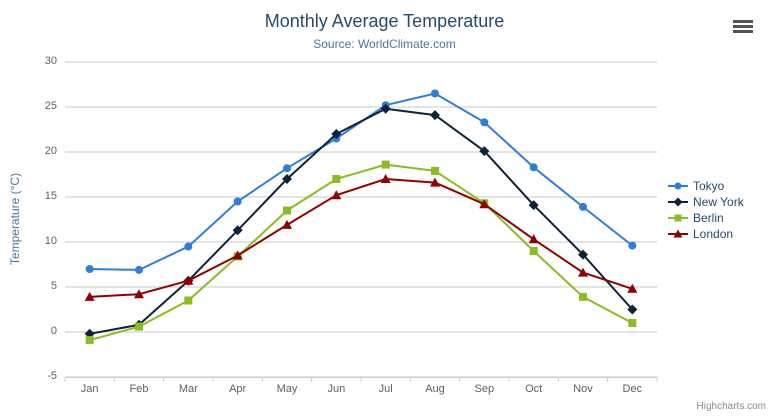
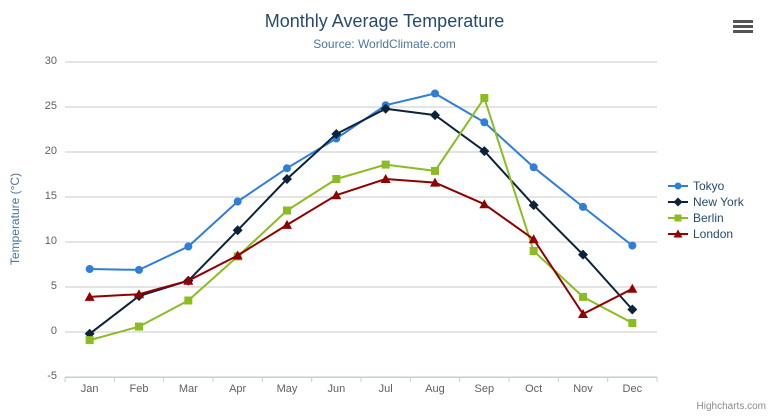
New York/Feb: 1 -> 4
Berlin/Sep: 14 -> 26
London/Nov: 7 -> 2
